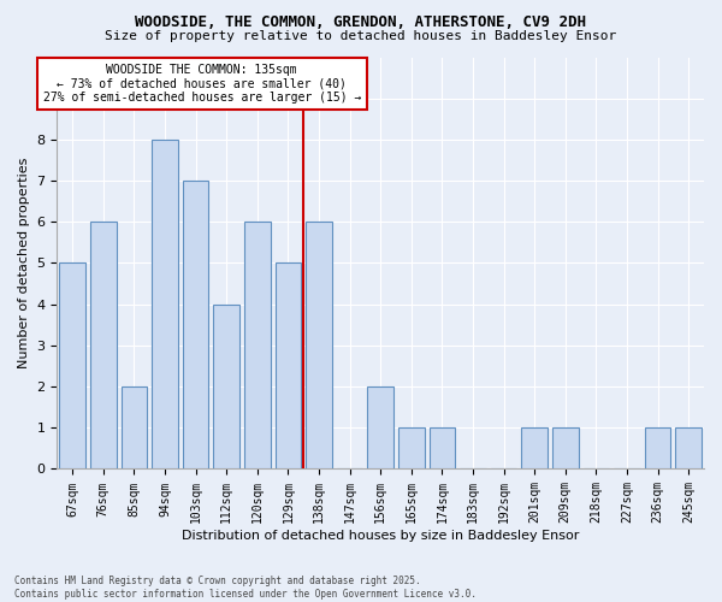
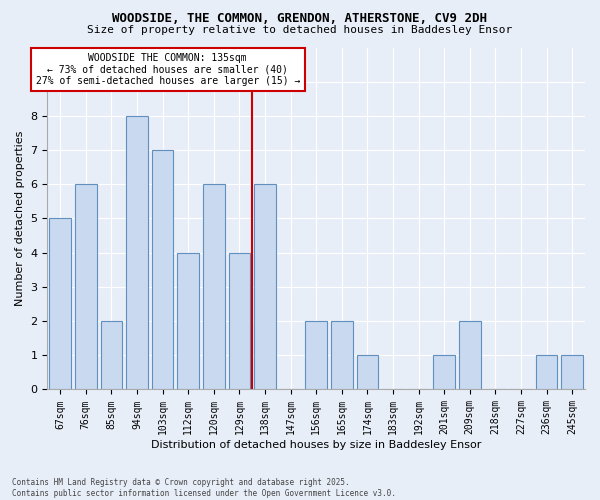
129sqm: 5 -> 4
165sqm: 1 -> 2
209sqm: 1 -> 2
